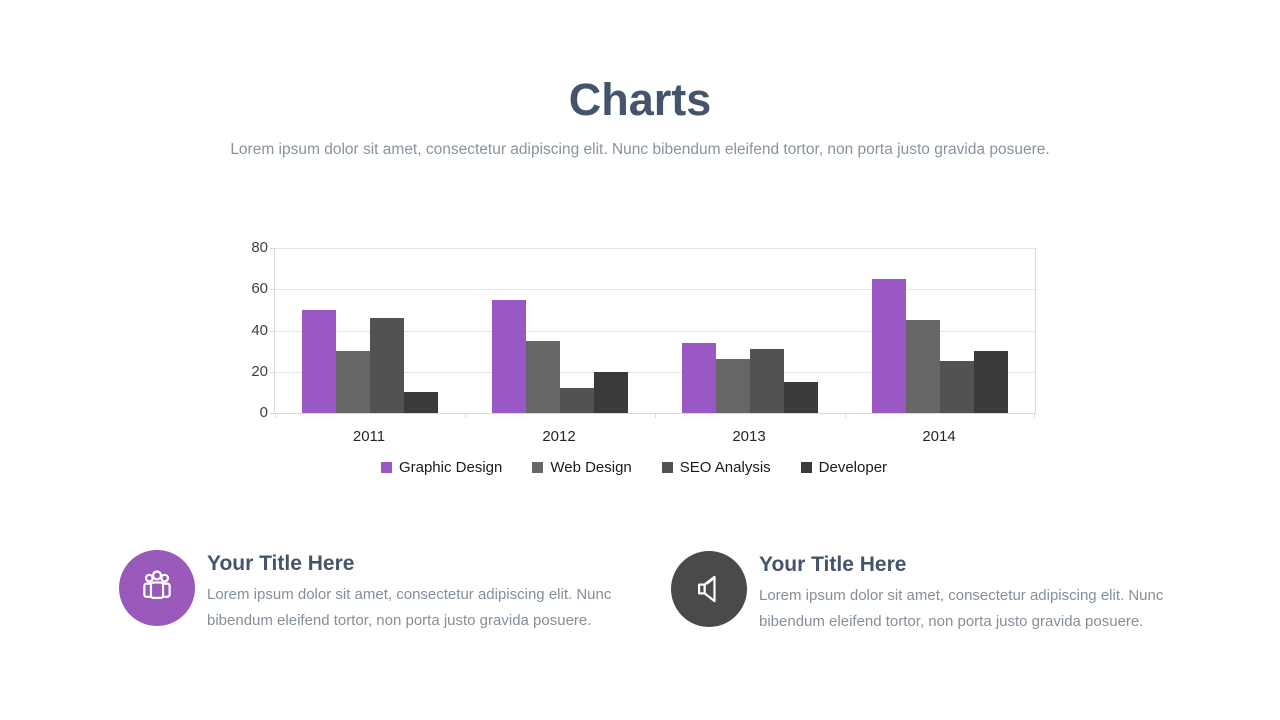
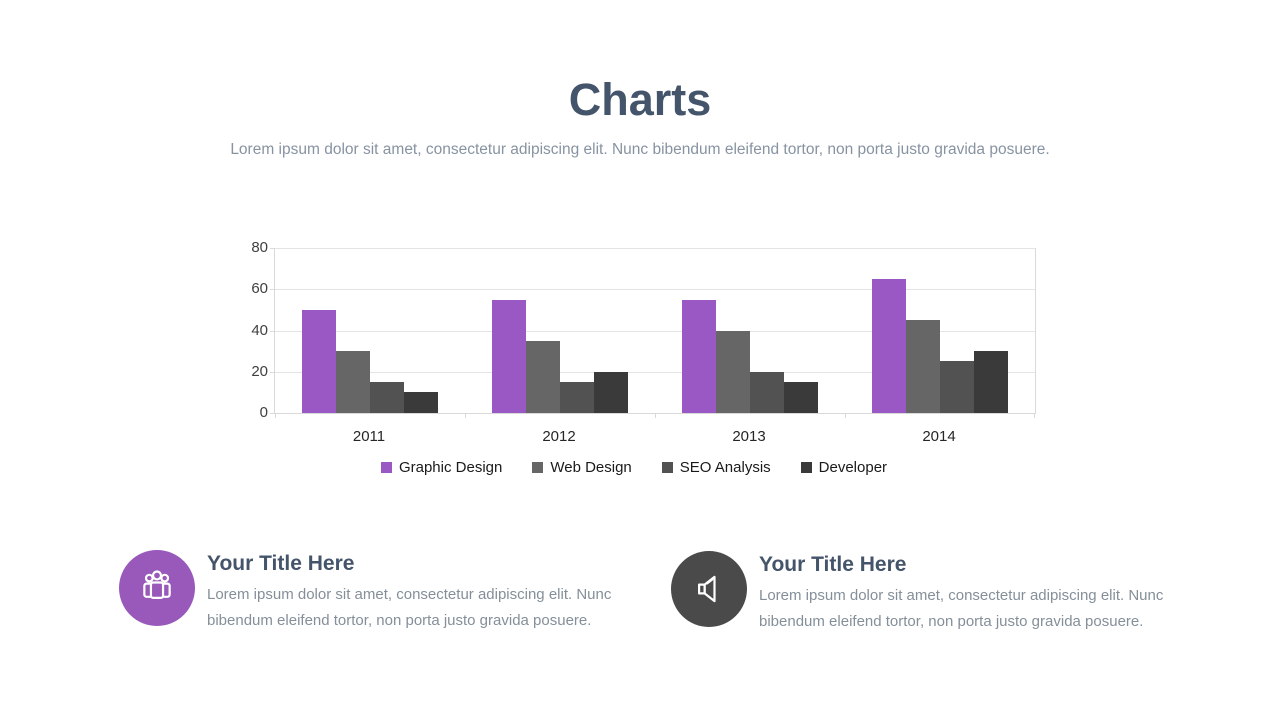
SEO Analysis/2011: 46 -> 15
SEO Analysis/2012: 12 -> 15
Graphic Design/2013: 34 -> 55
Web Design/2013: 26 -> 40
SEO Analysis/2013: 31 -> 20
